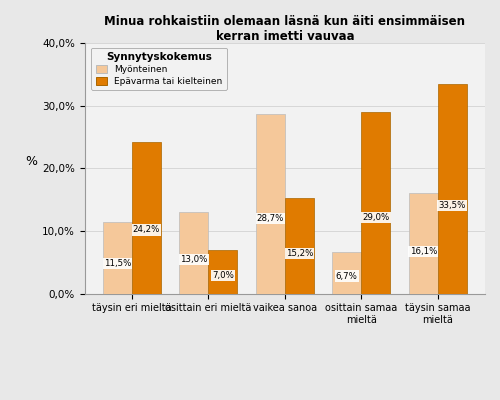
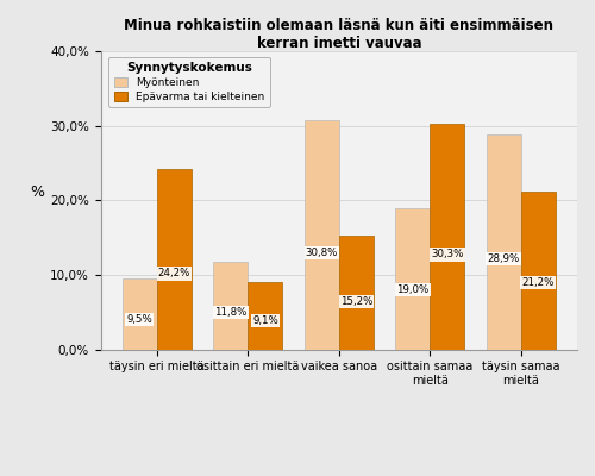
Myönteinen/täysin eri mieltä: 11,5% -> 9,5%
Myönteinen/osittain eri mieltä: 13,0% -> 11,8%
Epävarma tai kielteinen/osittain eri mieltä: 7,0% -> 9,1%
Myönteinen/vaikea sanoa: 28,7% -> 30,8%
Myönteinen/osittain samaa mieltä: 6,7% -> 19,0%
Epävarma tai kielteinen/osittain samaa mieltä: 29,0% -> 30,3%
Myönteinen/täysin samaa mieltä: 16,1% -> 28,9%
Epävarma tai kielteinen/täysin samaa mieltä: 33,5% -> 21,2%
